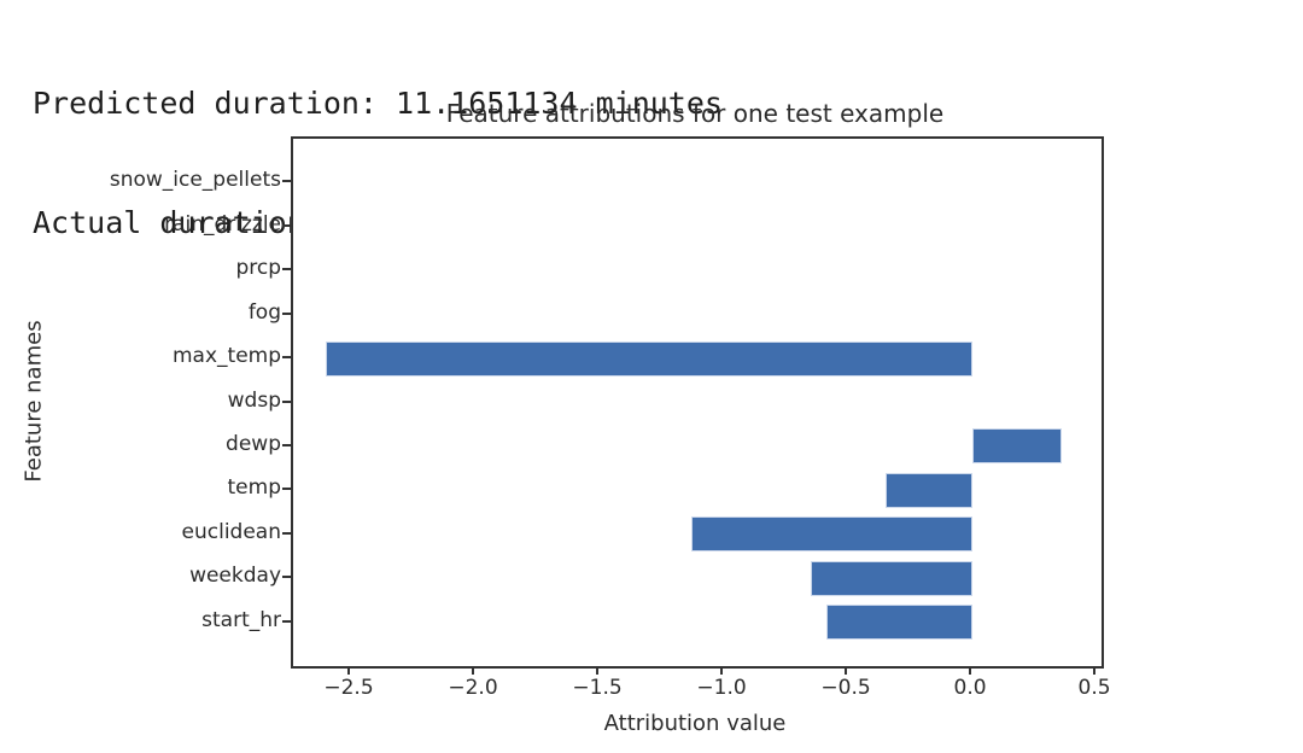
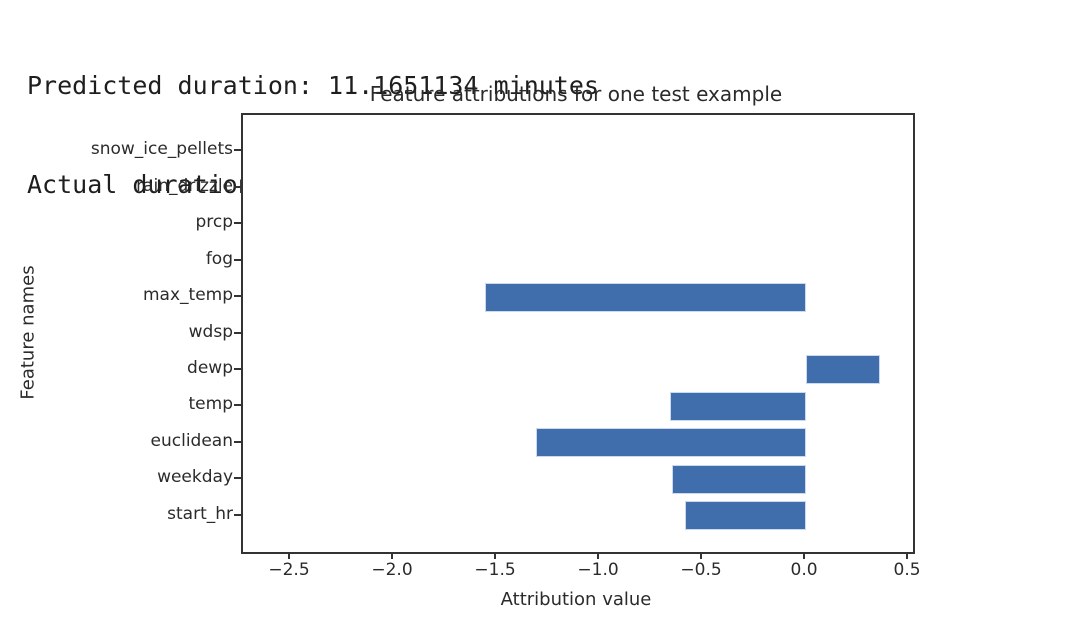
max_temp: -2.60 -> -1.56
temp: -0.35 -> -0.66
euclidean: -1.13 -> -1.31
